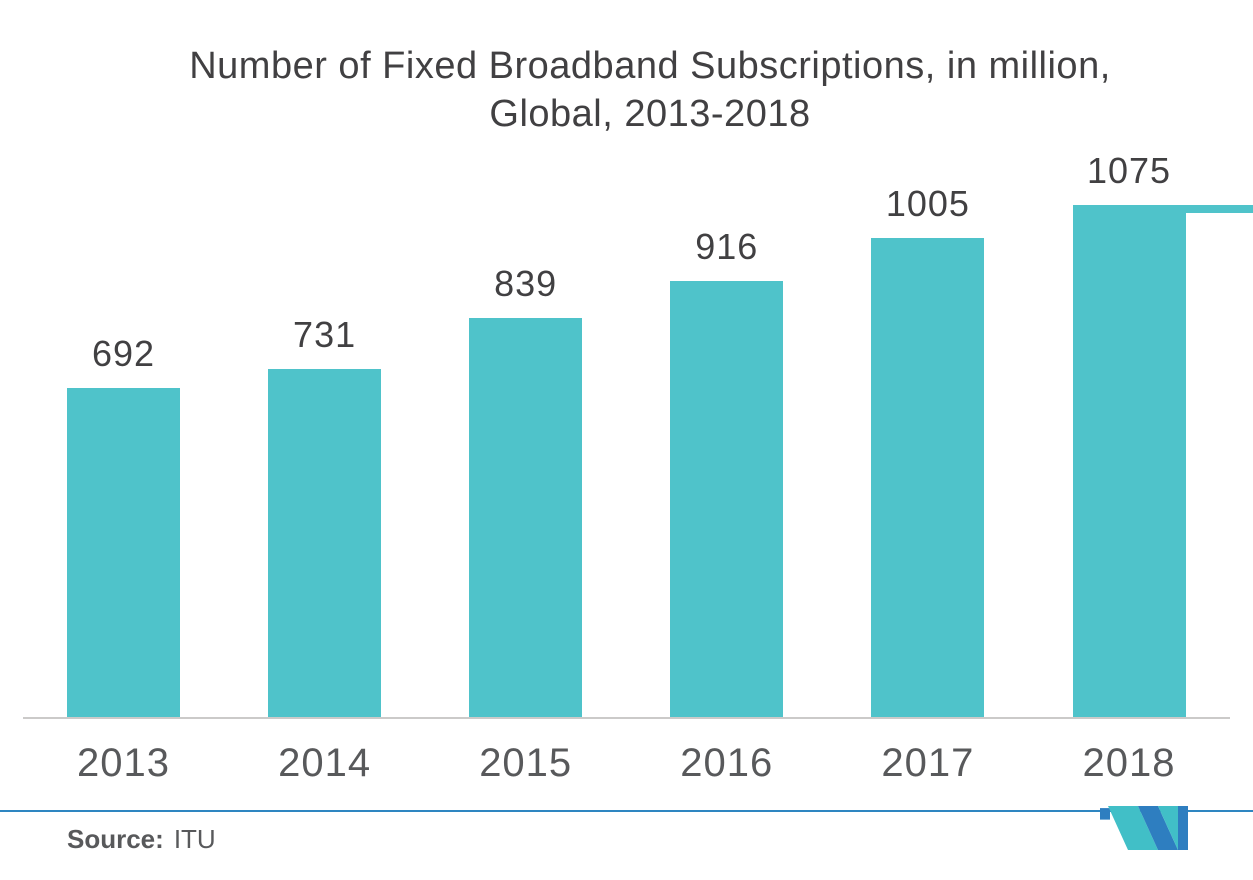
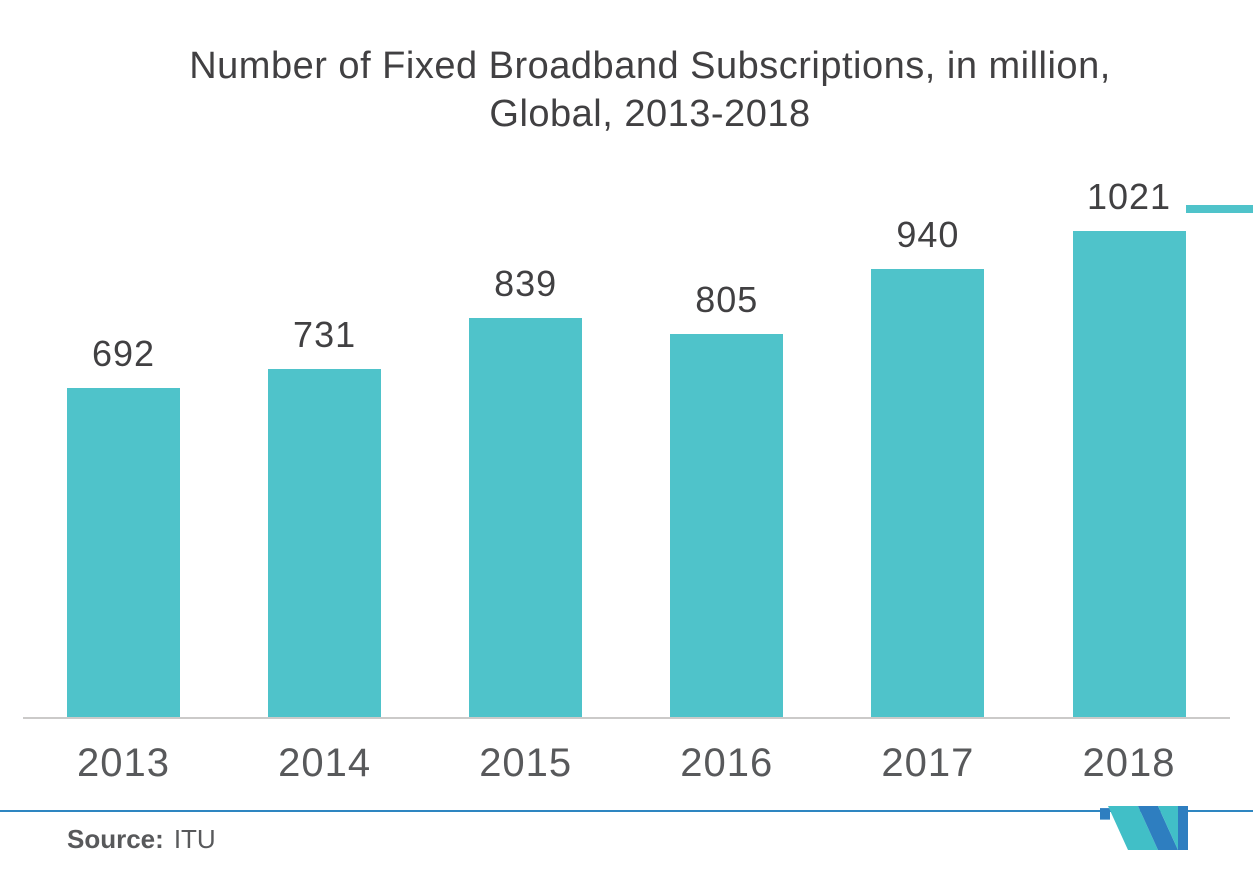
2016: 916 -> 805
2017: 1005 -> 940
2018: 1075 -> 1021
